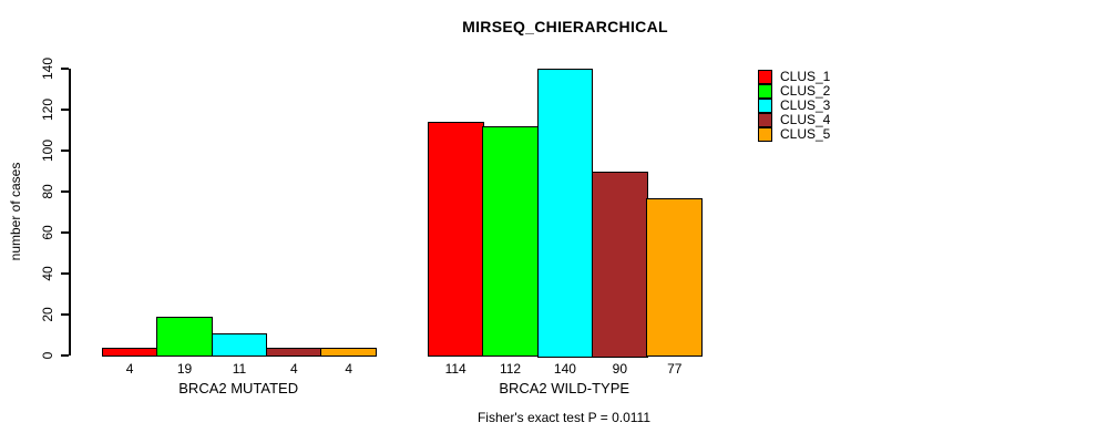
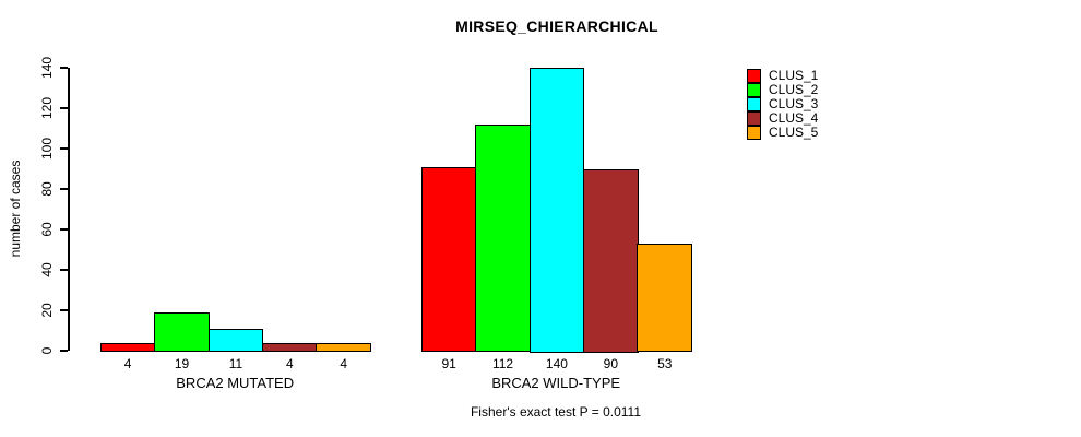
CLUS_1/BRCA2 WILD-TYPE: 114 -> 91
CLUS_5/BRCA2 WILD-TYPE: 77 -> 53
